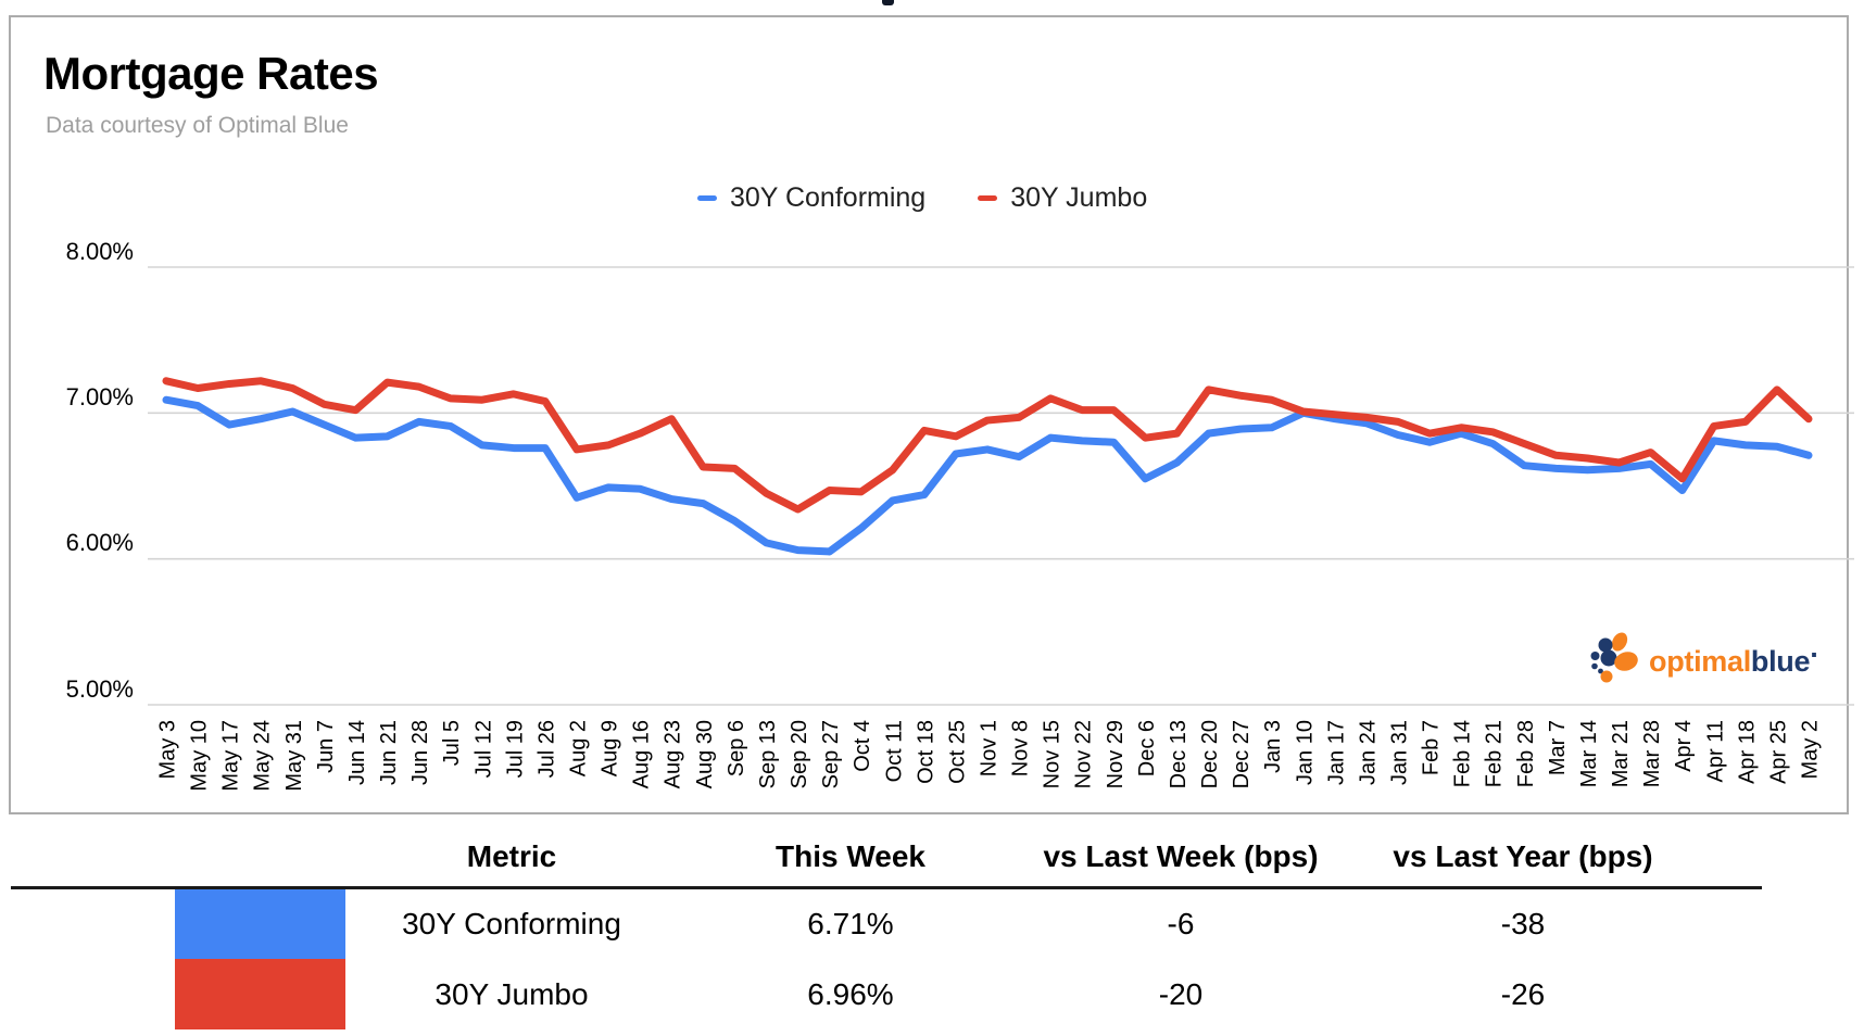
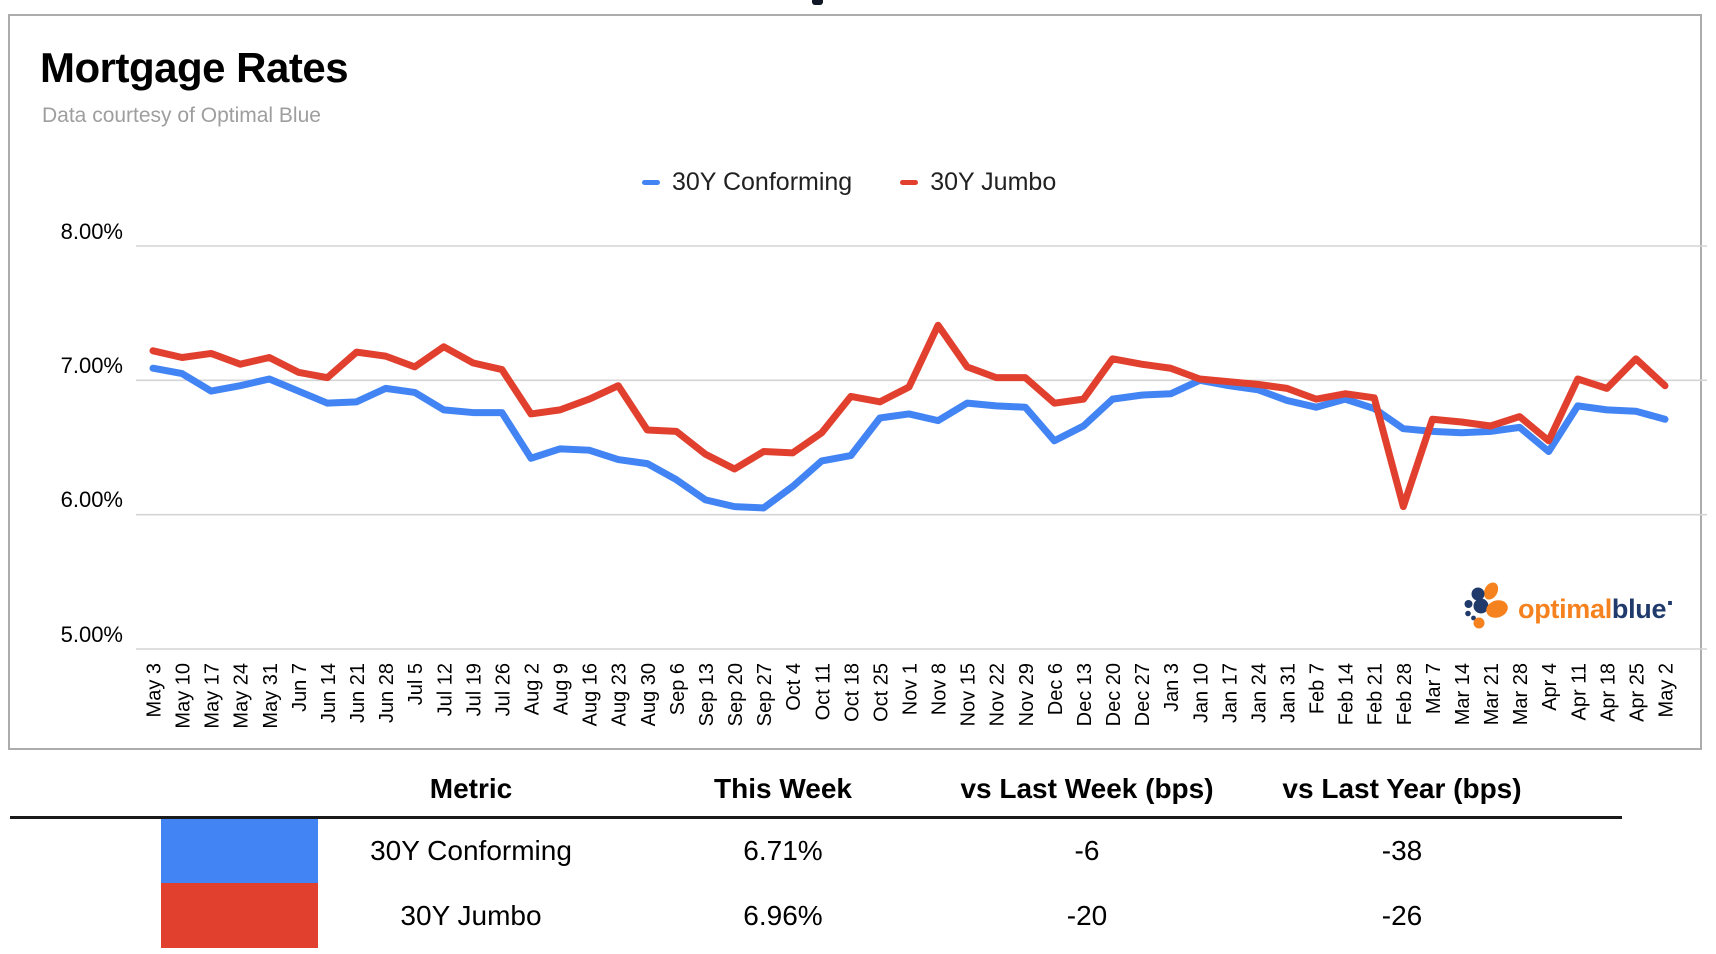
30Y Jumbo/May 24: 7.22% -> 7.12%
30Y Jumbo/Jul 12: 7.09% -> 7.25%
30Y Jumbo/Nov 8: 6.97% -> 7.41%
30Y Jumbo/Feb 28: 6.79% -> 6.06%
30Y Jumbo/Apr 11: 6.91% -> 7.01%
